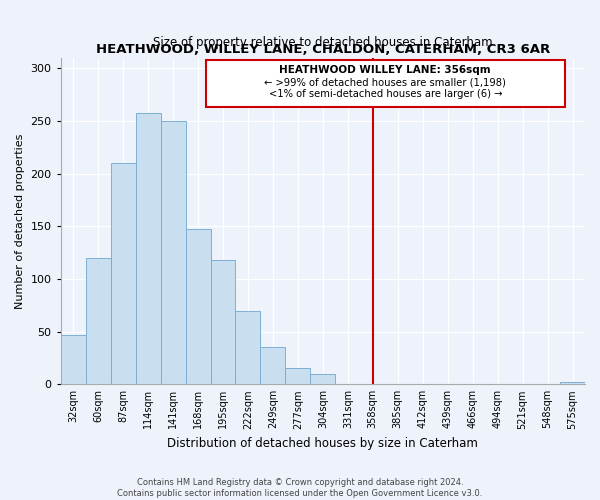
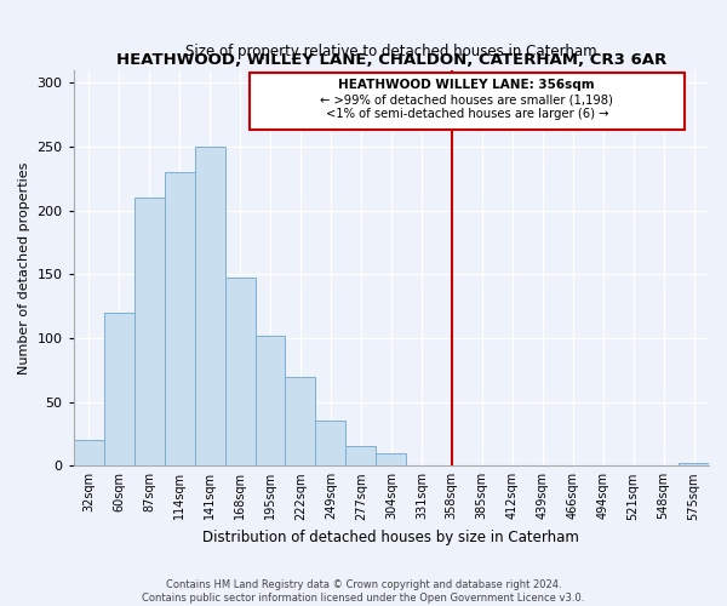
32sqm: 47 -> 20
114sqm: 257 -> 230
195sqm: 118 -> 102
